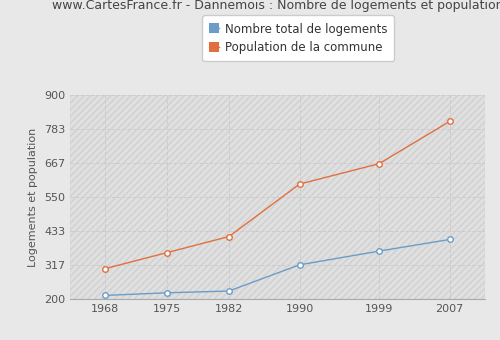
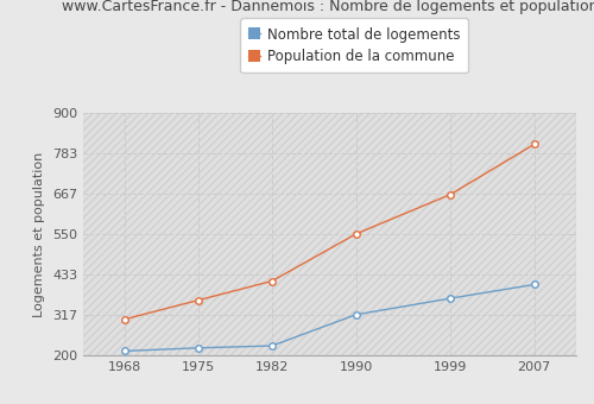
Population de la commune/1990: 595 -> 551
